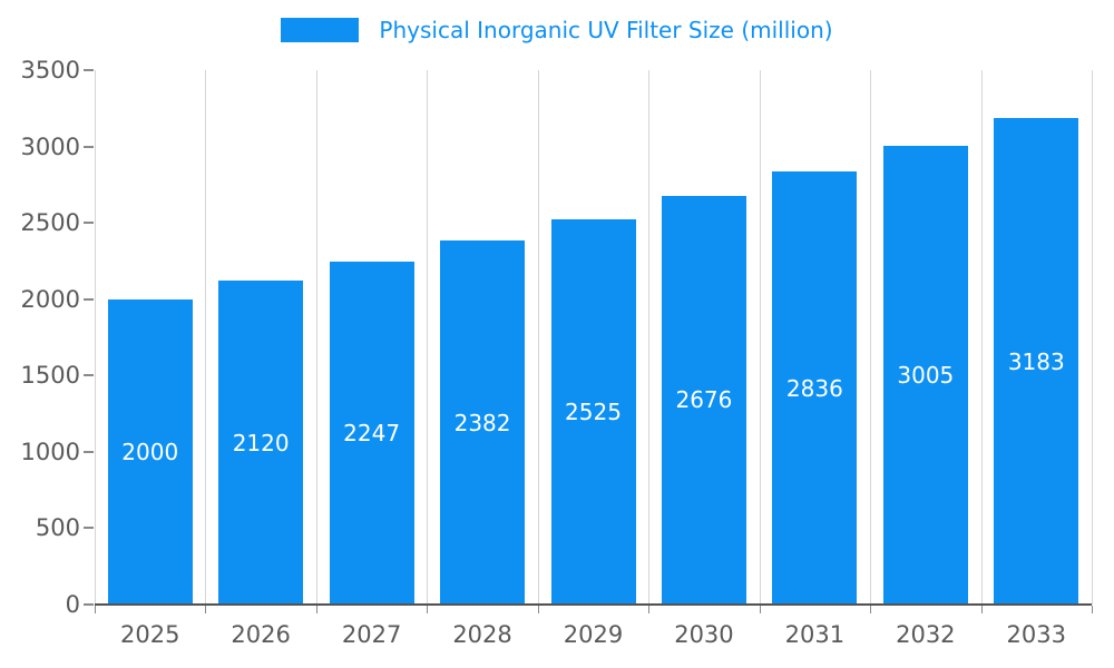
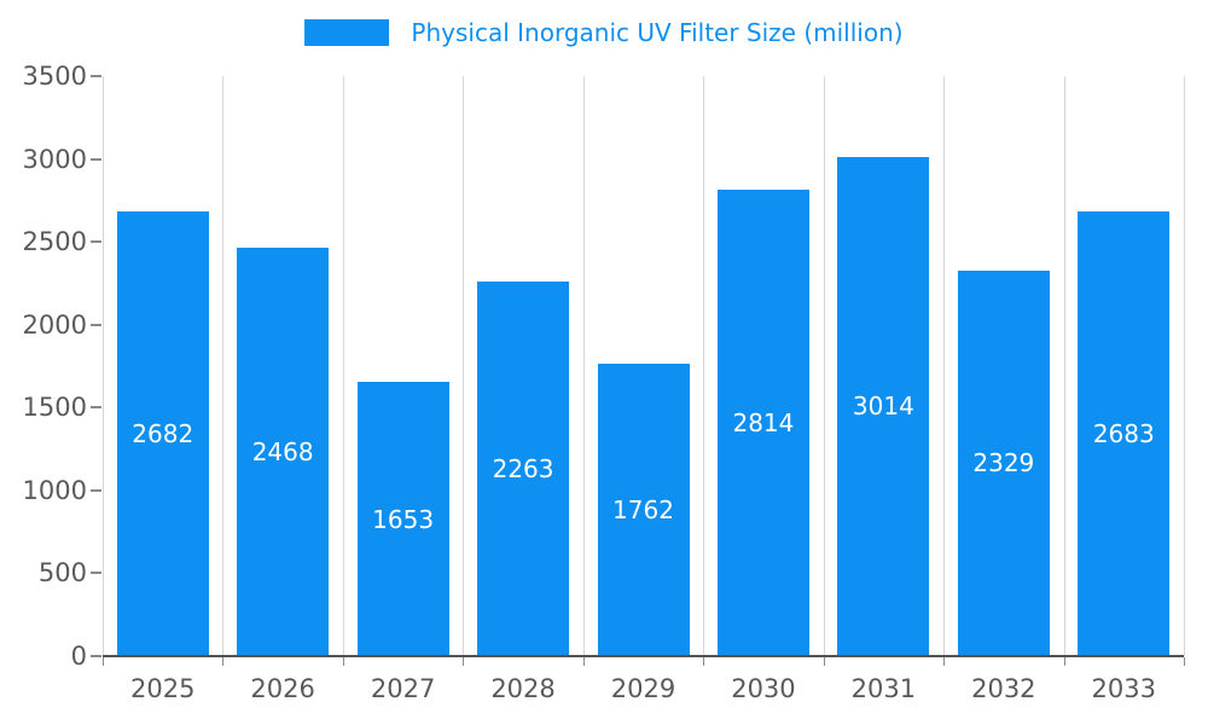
2025: 2000 -> 2682
2026: 2120 -> 2468
2027: 2247 -> 1653
2028: 2382 -> 2263
2029: 2525 -> 1762
2030: 2676 -> 2814
2031: 2836 -> 3014
2032: 3005 -> 2329
2033: 3183 -> 2683
